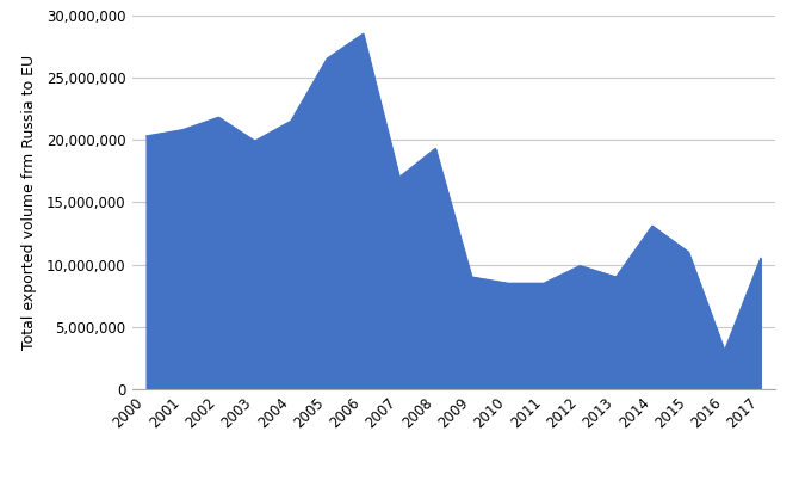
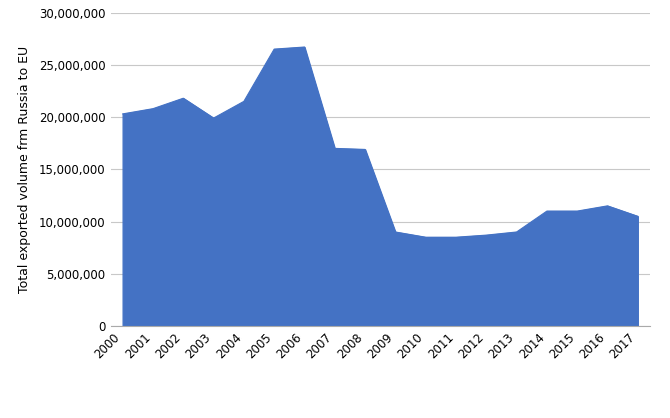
2006: 28,500,000 -> 26,700,000
2008: 19,300,000 -> 16,900,000
2012: 9,900,000 -> 8,700,000
2014: 13,100,000 -> 11,000,000
2016: 3,100,000 -> 11,500,000
